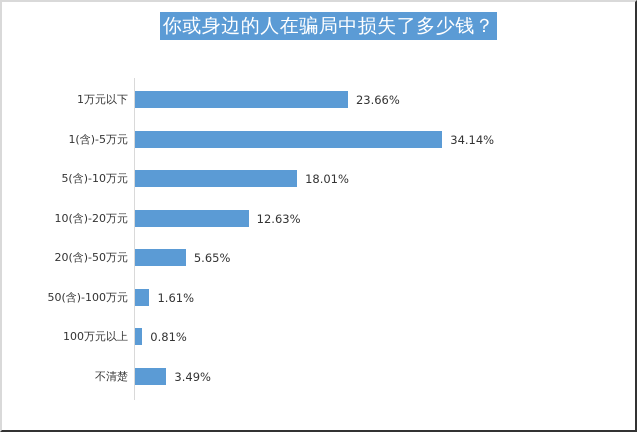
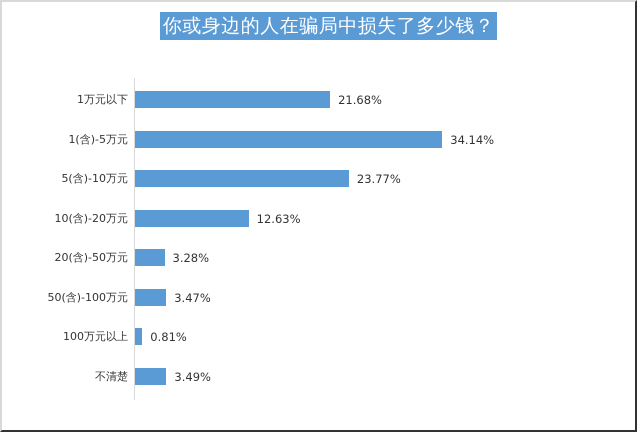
1万元以下: 23.66% -> 21.68%
5(含)-10万元: 18.01% -> 23.77%
20(含)-50万元: 5.65% -> 3.28%
50(含)-100万元: 1.61% -> 3.47%
